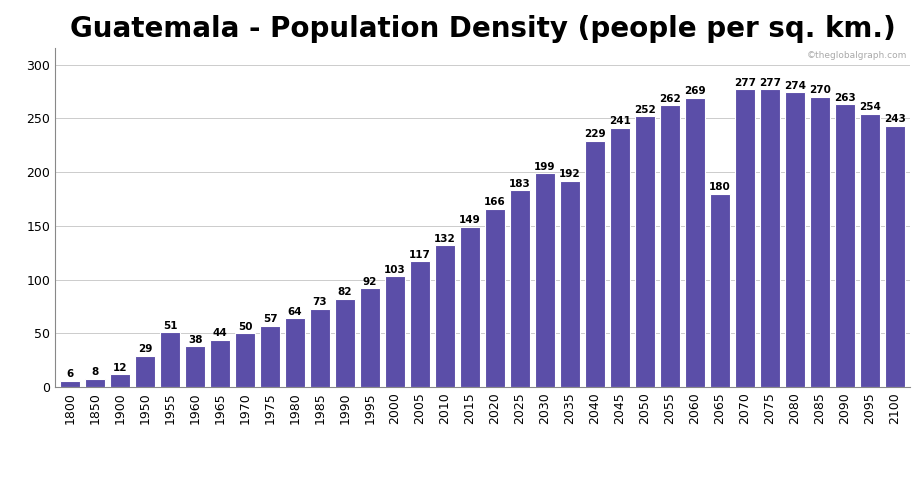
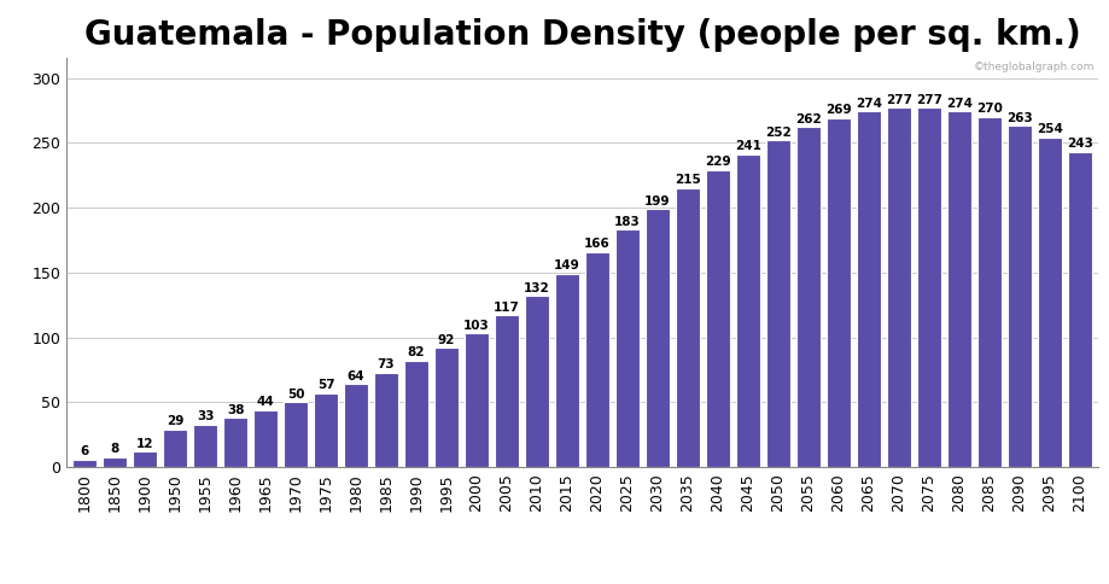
1955: 51 -> 33
2035: 192 -> 215
2065: 180 -> 274
